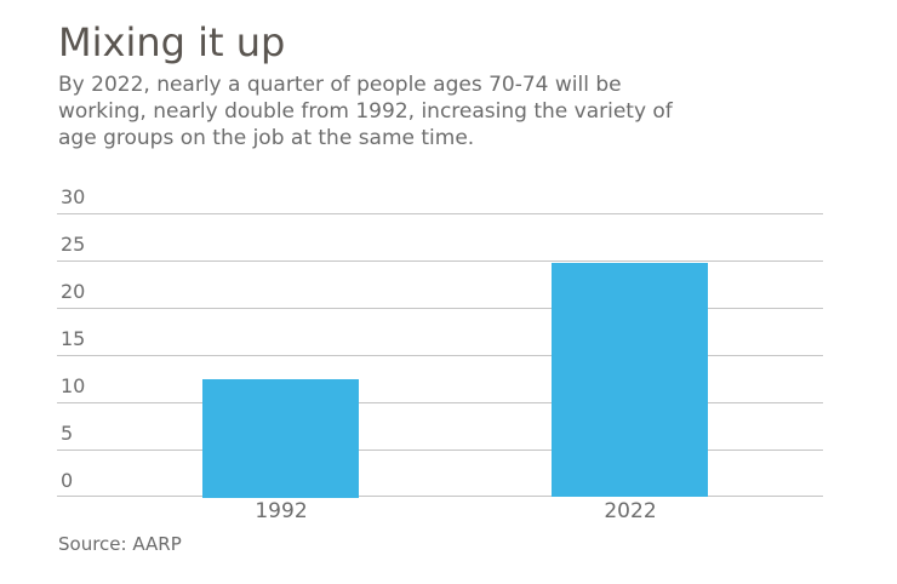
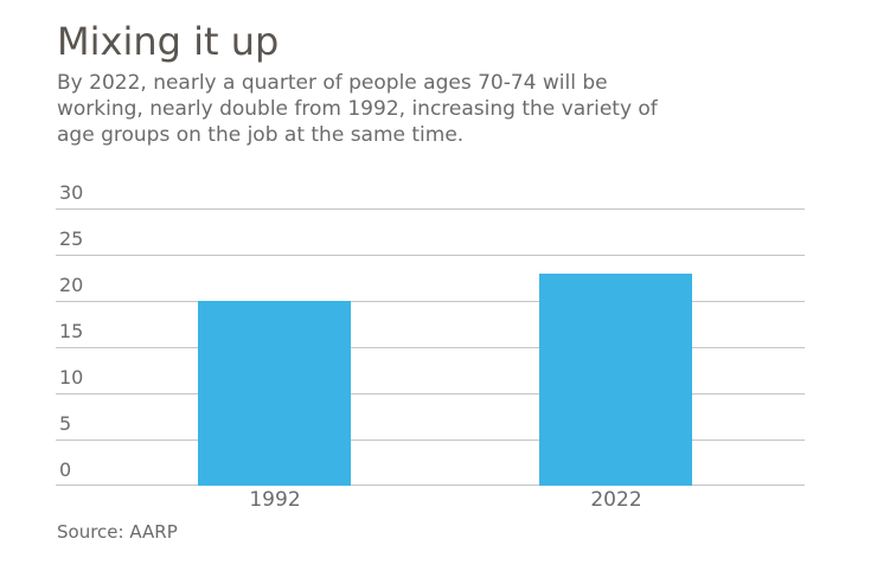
1992: 12 -> 20
2022: 25 -> 23
